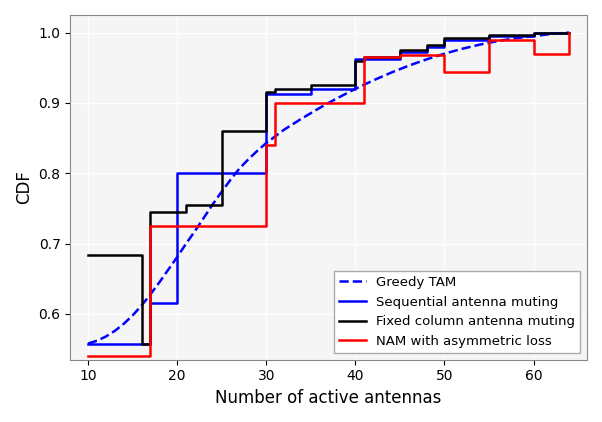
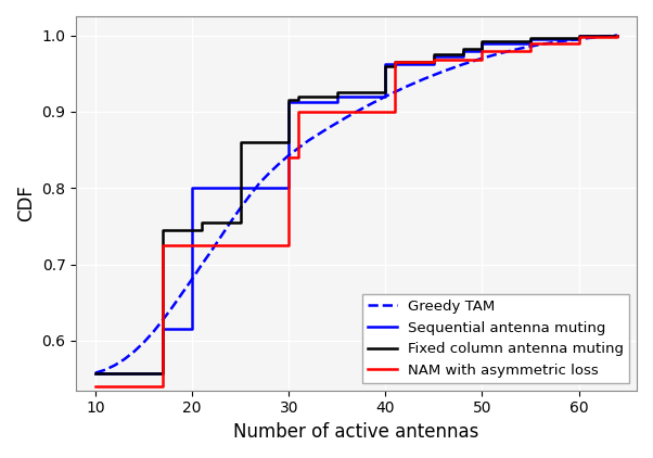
Fixed column antenna muting/10: 0.684 -> 0.558
NAM with asymmetric loss/50: 0.944 -> 0.980
NAM with asymmetric loss/60: 0.970 -> 0.998
